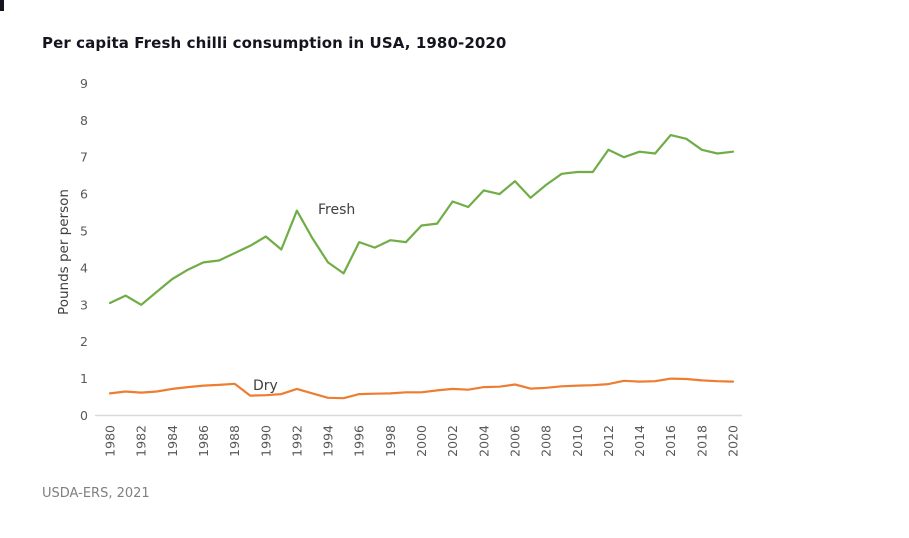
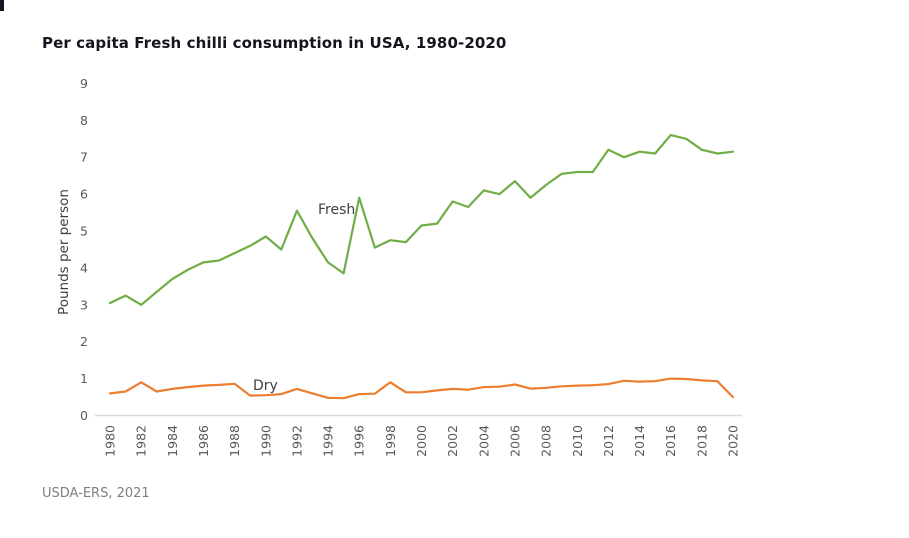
Dry/1982: 0.6 -> 0.9
Fresh/1996: 4.7 -> 5.9
Dry/1998: 0.6 -> 0.9
Dry/2020: 0.9 -> 0.5
